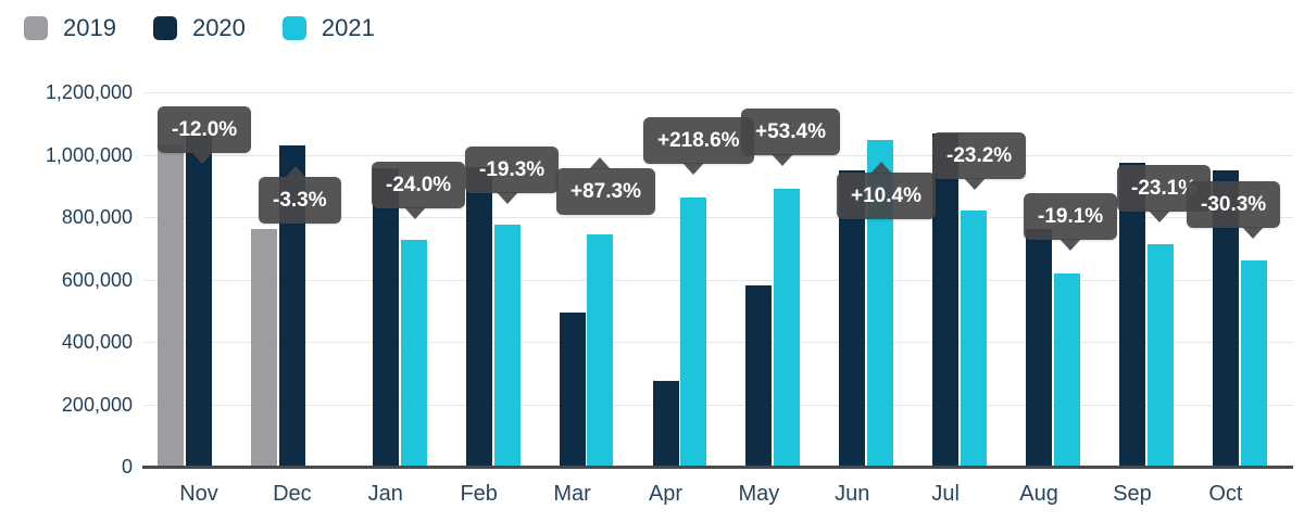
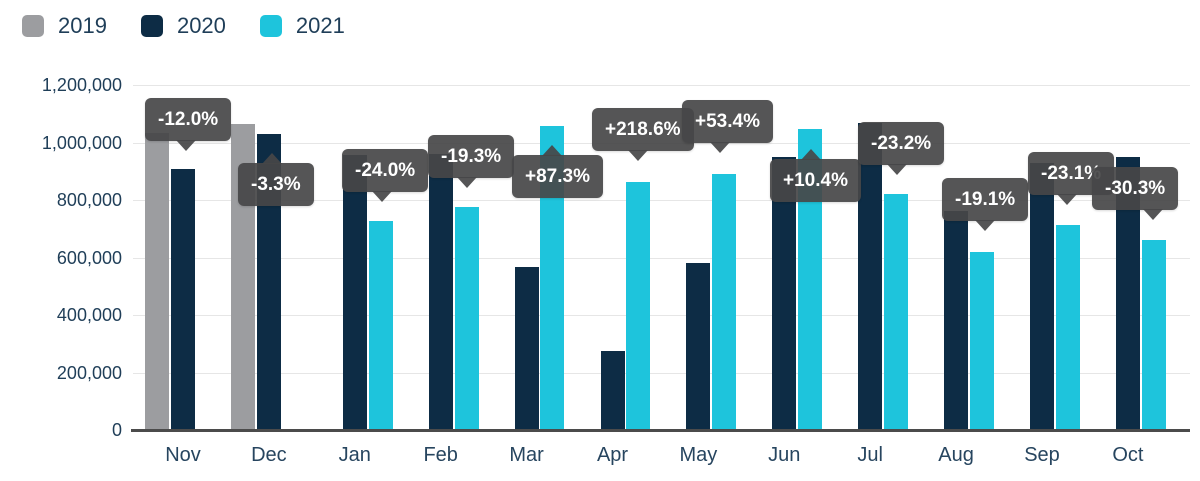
2020/Nov: 1060000 -> 910000
2019/Dec: 760000 -> 1060000
2020/Mar: 490000 -> 560000
2021/Mar: 740000 -> 1050000
2020/Sep: 970000 -> 920000
